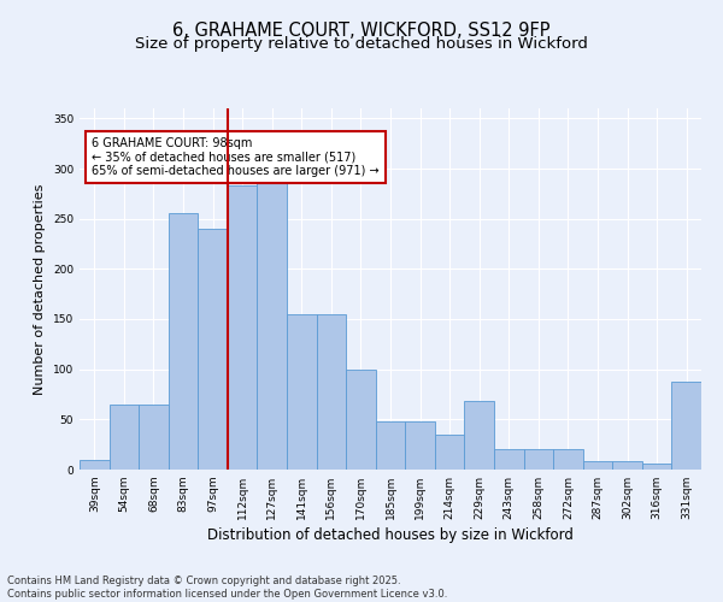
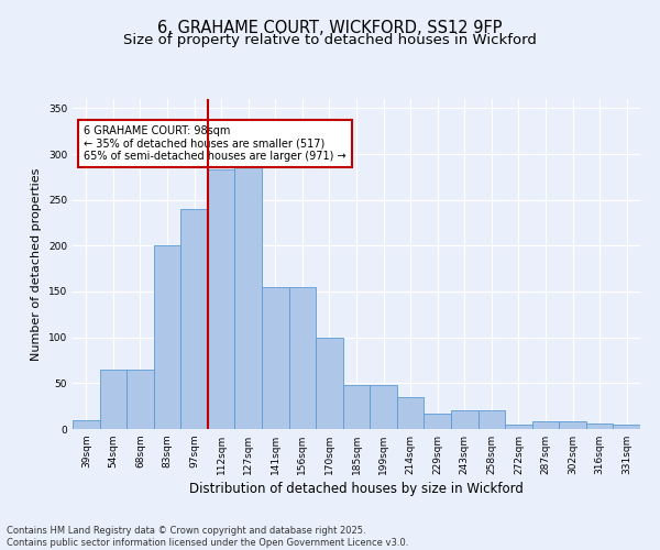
83sqm: 256 -> 200
229sqm: 68 -> 17
272sqm: 20 -> 5
331sqm: 88 -> 5
